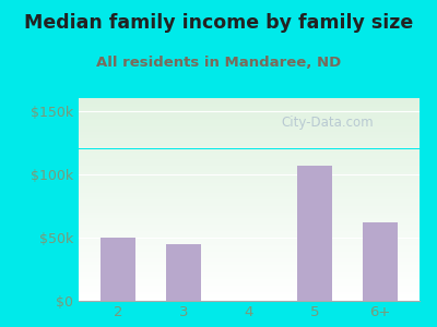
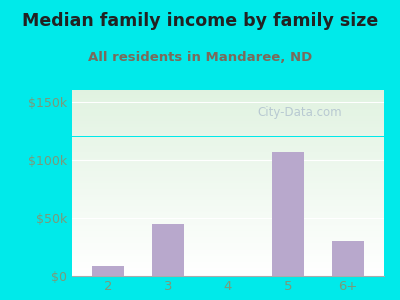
2: $50k -> $9k
6+: $62k -> $30k
